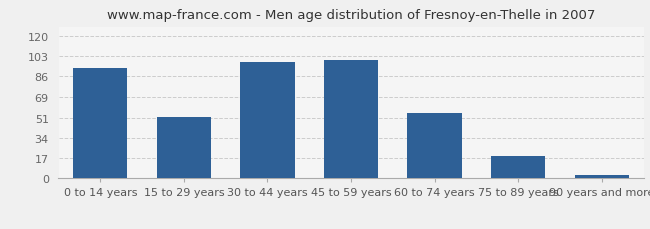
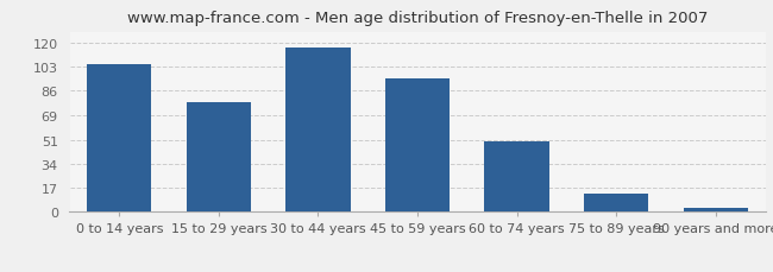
0 to 14 years: 93 -> 105
15 to 29 years: 52 -> 78
30 to 44 years: 98 -> 117
45 to 59 years: 100 -> 95
60 to 74 years: 55 -> 50
75 to 89 years: 19 -> 13
